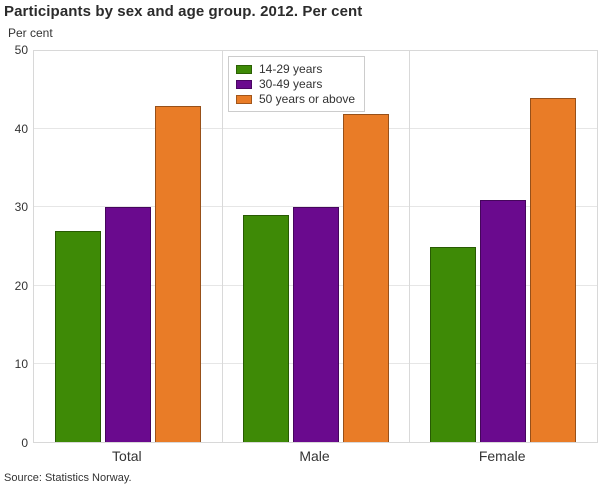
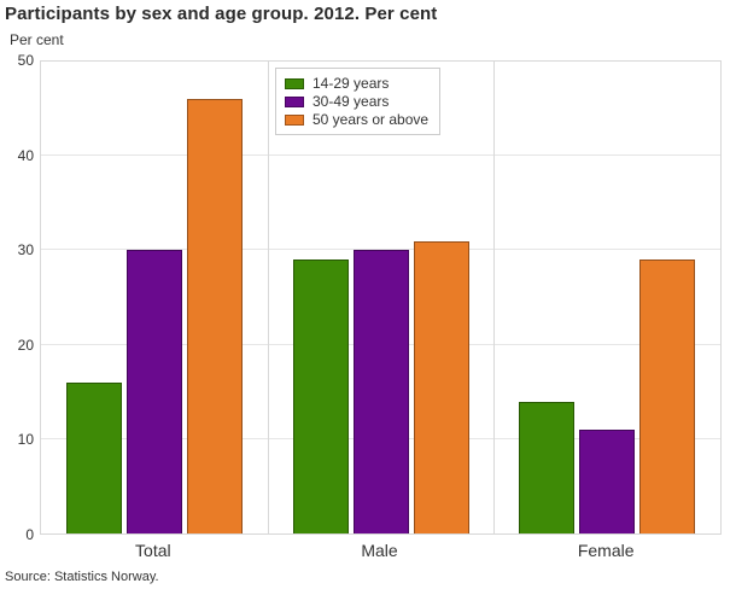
14-29 years/Total: 27 -> 16
50 years or above/Total: 43 -> 46
50 years or above/Male: 42 -> 31
14-29 years/Female: 25 -> 14
30-49 years/Female: 31 -> 11
50 years or above/Female: 44 -> 29
